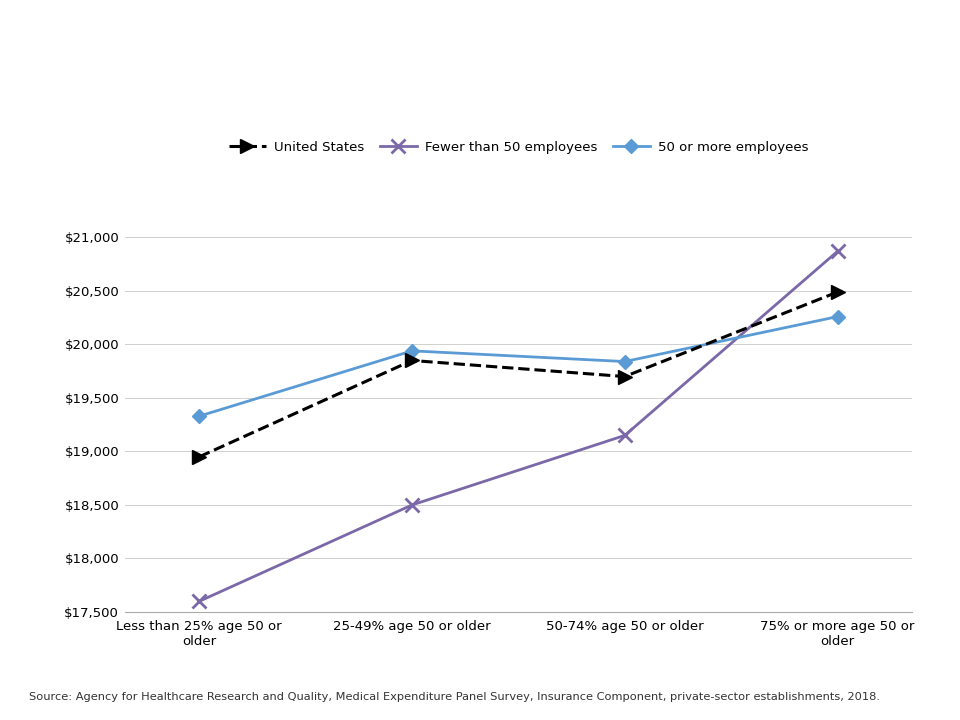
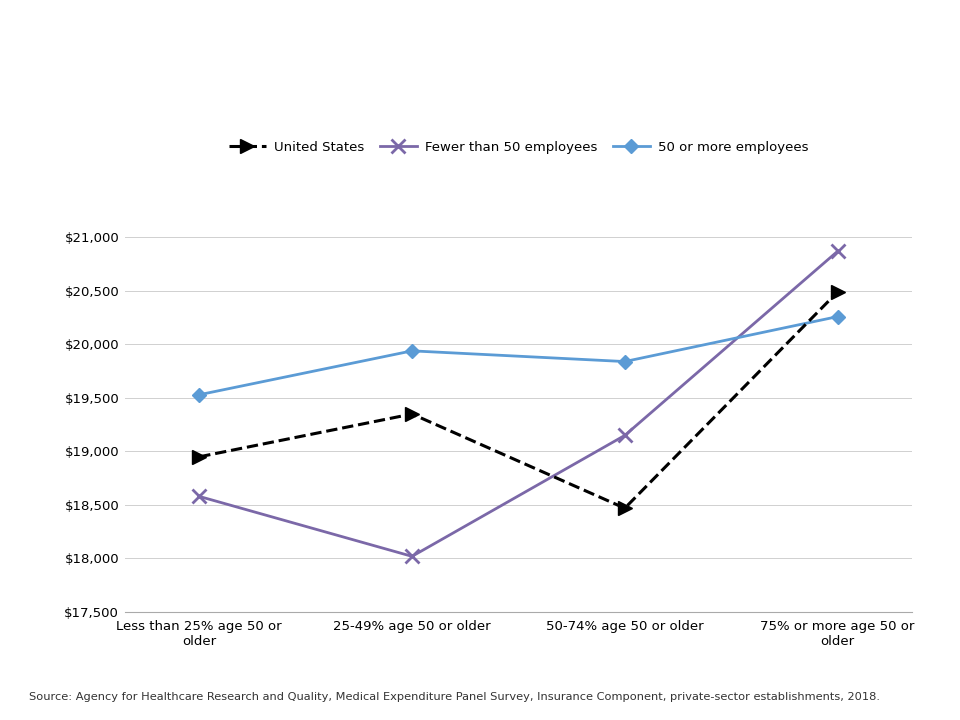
Fewer than 50 employees/Less than 25% age 50 or older: $17,600 -> $18,580
50 or more employees/Less than 25% age 50 or older: $19,330 -> $19,530
United States/25-49% age 50 or older: $19,850 -> $19,350
Fewer than 50 employees/25-49% age 50 or older: $18,500 -> $18,020
United States/50-74% age 50 or older: $19,700 -> $18,470
